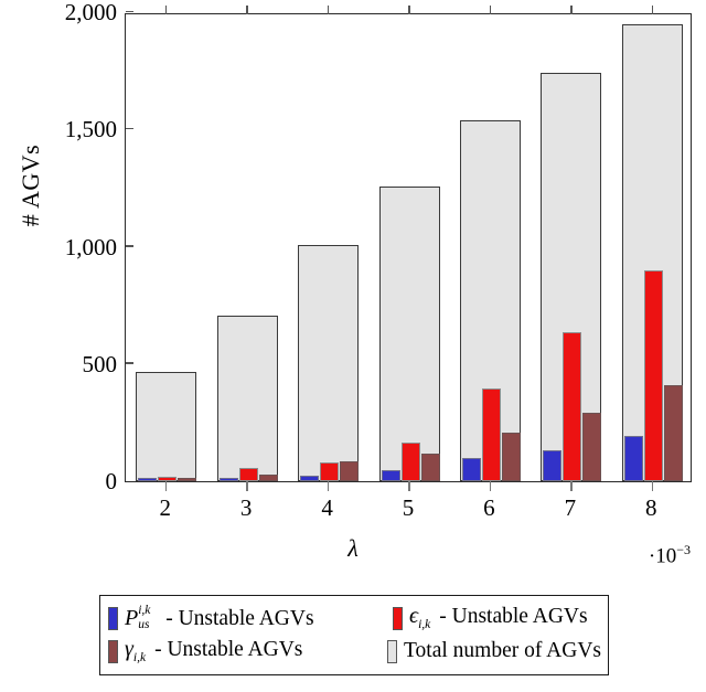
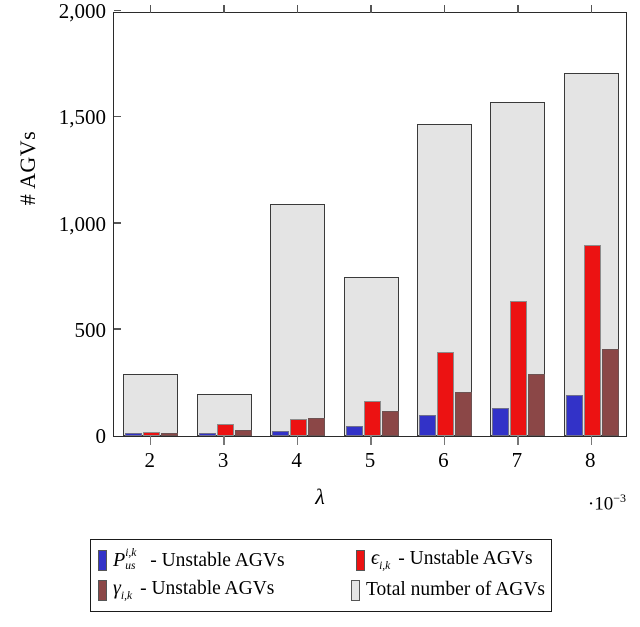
Total number of AGVs/2: 460 -> 290
Total number of AGVs/3: 700 -> 200
Total number of AGVs/4: 1000 -> 1090
Total number of AGVs/5: 1260 -> 750
Total number of AGVs/6: 1540 -> 1470
Total number of AGVs/7: 1740 -> 1570
Total number of AGVs/8: 1950 -> 1710
